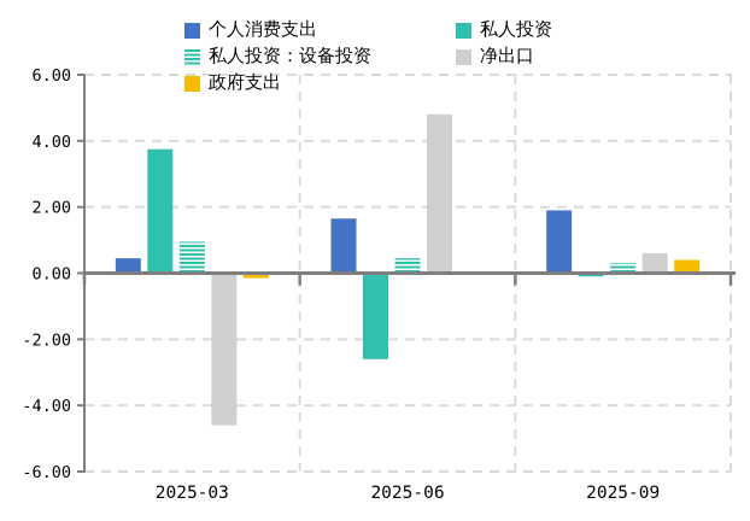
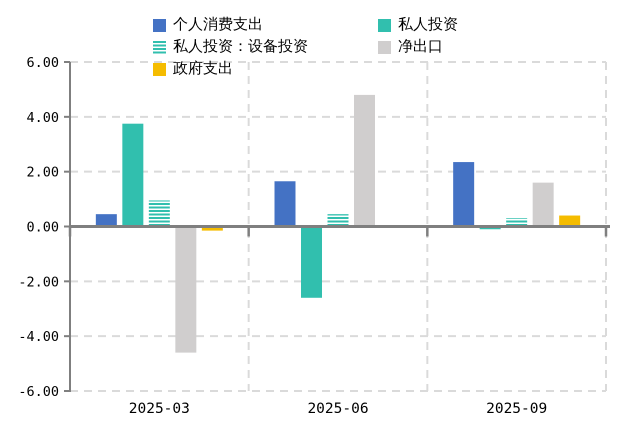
个人消费支出/2025-09: 1.9 -> 2.4
净出口/2025-09: 0.6 -> 1.6
